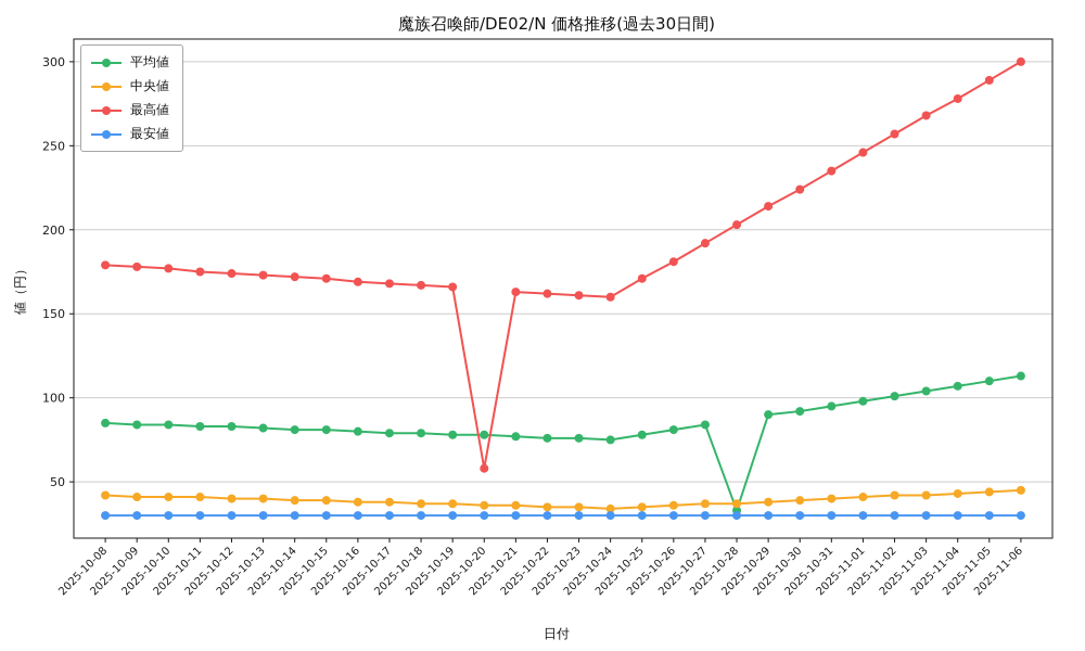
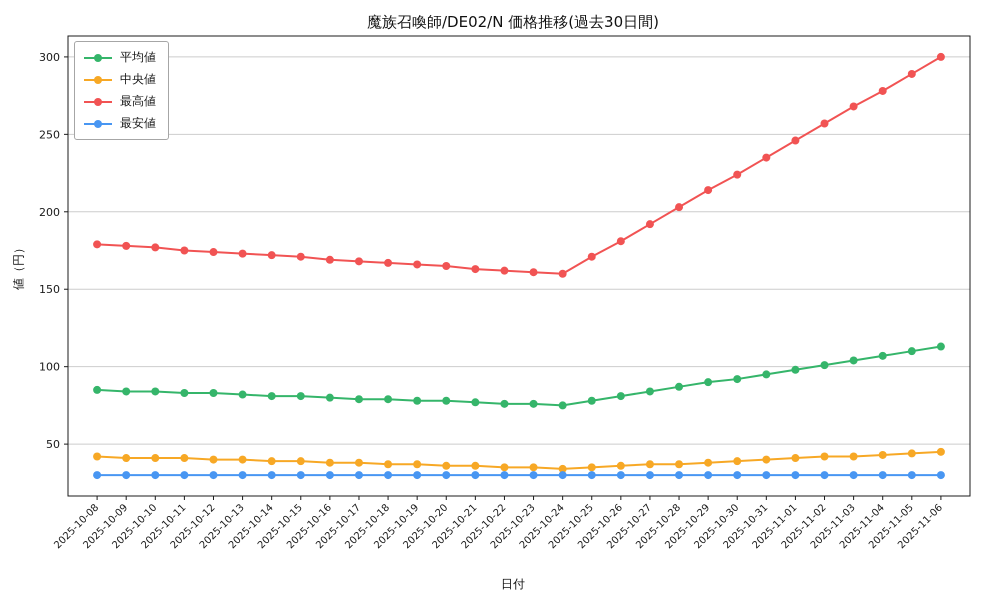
最高値/2025-10-20: 58 -> 165
平均値/2025-10-28: 33 -> 87
